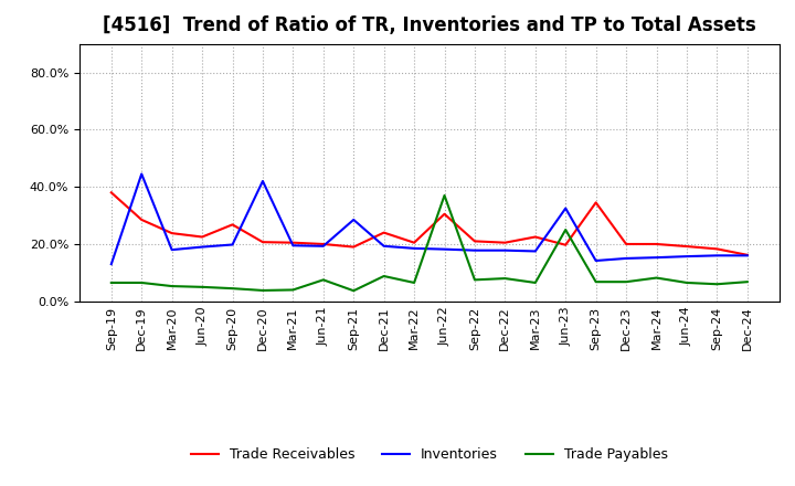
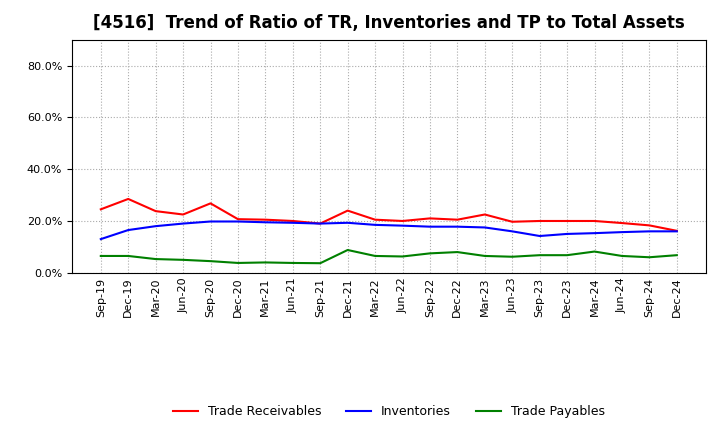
Trade Receivables/Sep-19: 38.0% -> 24.5%
Inventories/Dec-19: 44.5% -> 16.5%
Inventories/Dec-20: 42.0% -> 19.8%
Trade Payables/Jun-21: 7.5% -> 3.8%
Inventories/Sep-21: 28.5% -> 19.0%
Trade Receivables/Jun-22: 30.5% -> 20.0%
Trade Payables/Jun-22: 37.0% -> 6.3%
Inventories/Jun-23: 32.5% -> 16.0%
Trade Payables/Jun-23: 25.0% -> 6.2%
Trade Receivables/Sep-23: 34.5% -> 20.0%
